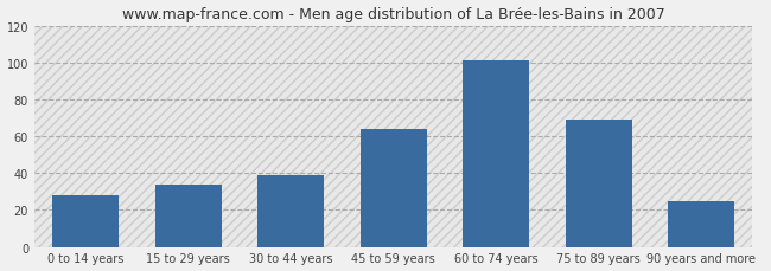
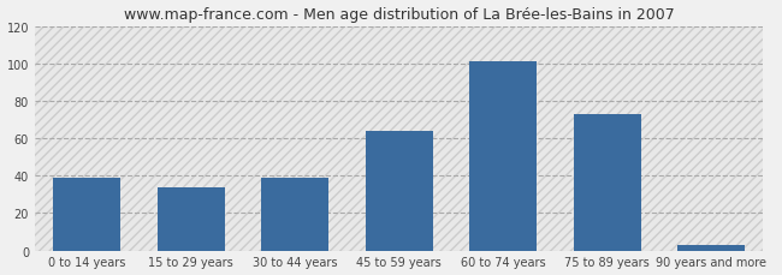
0 to 14 years: 28 -> 39
75 to 89 years: 69 -> 73
90 years and more: 25 -> 3
